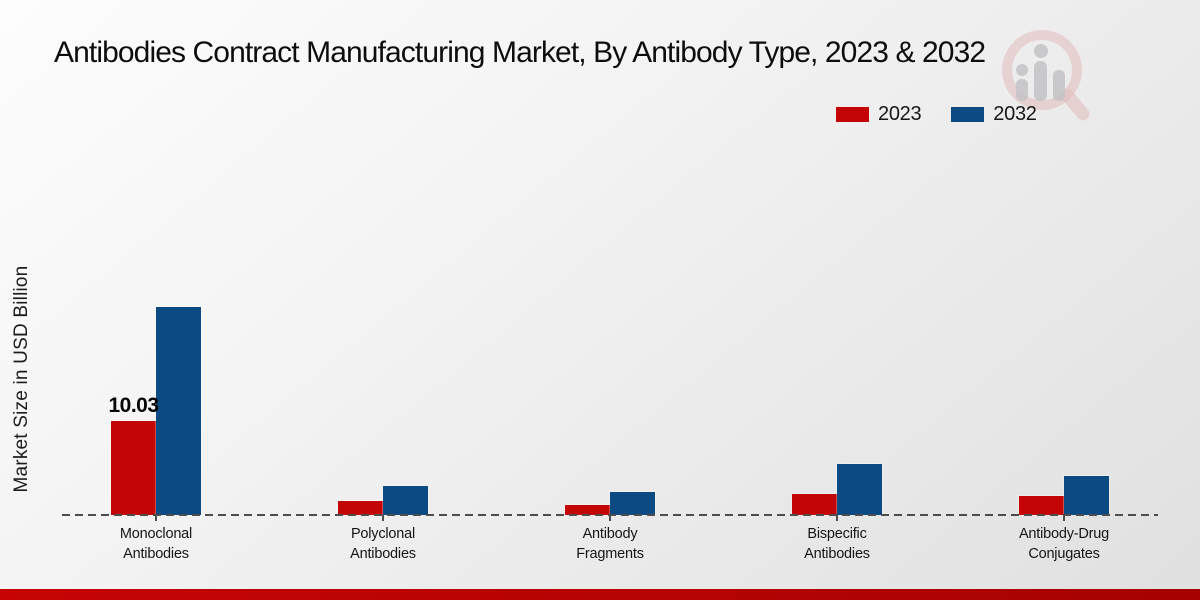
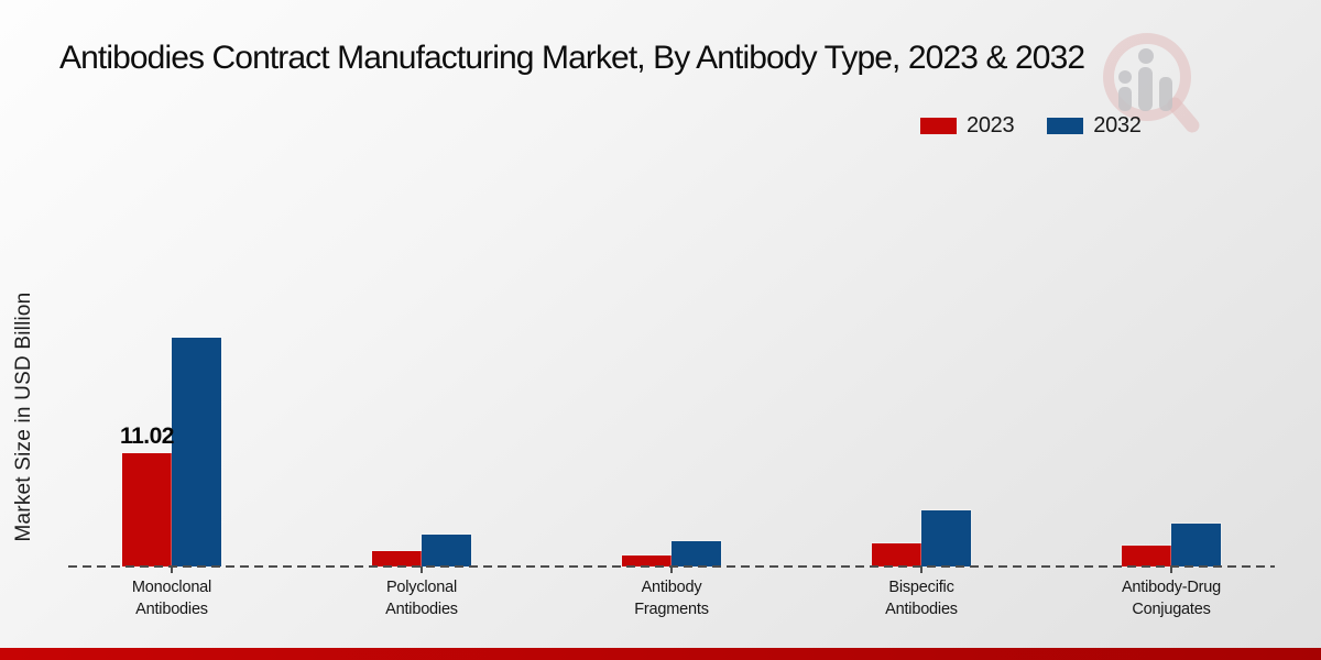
2023/Monoclonal Antibodies: 10.03 -> 11.02
